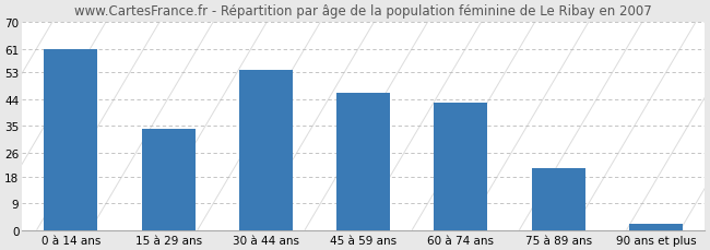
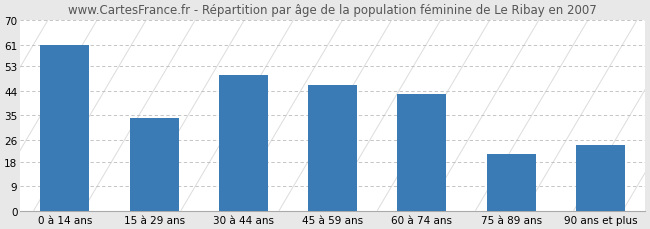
30 à 44 ans: 54 -> 50
90 ans et plus: 2 -> 24
